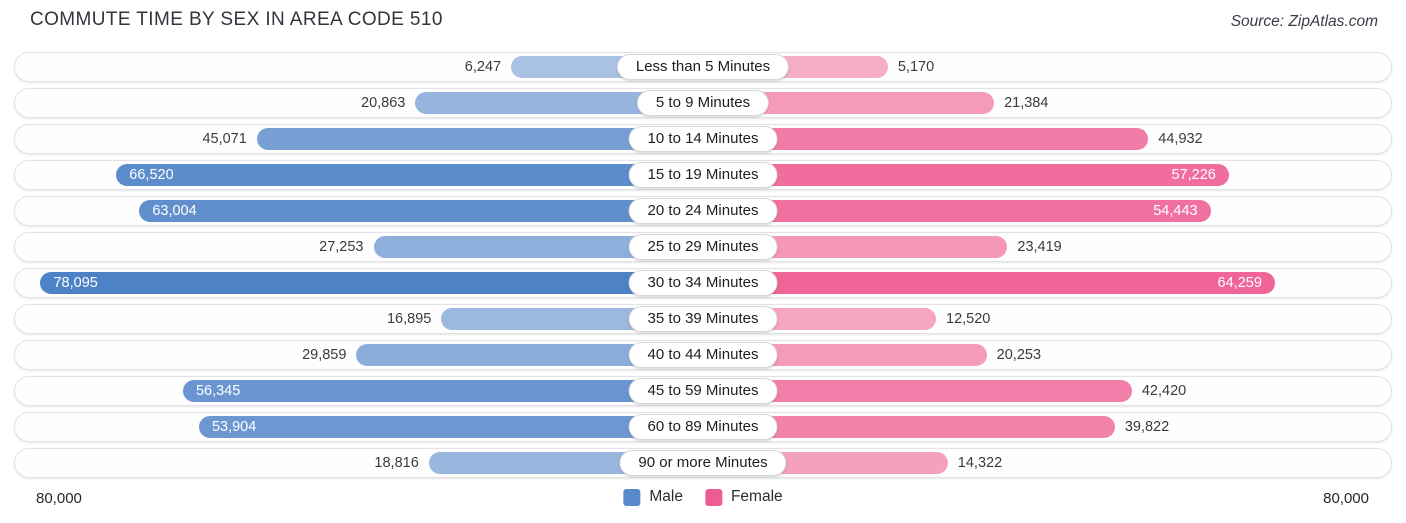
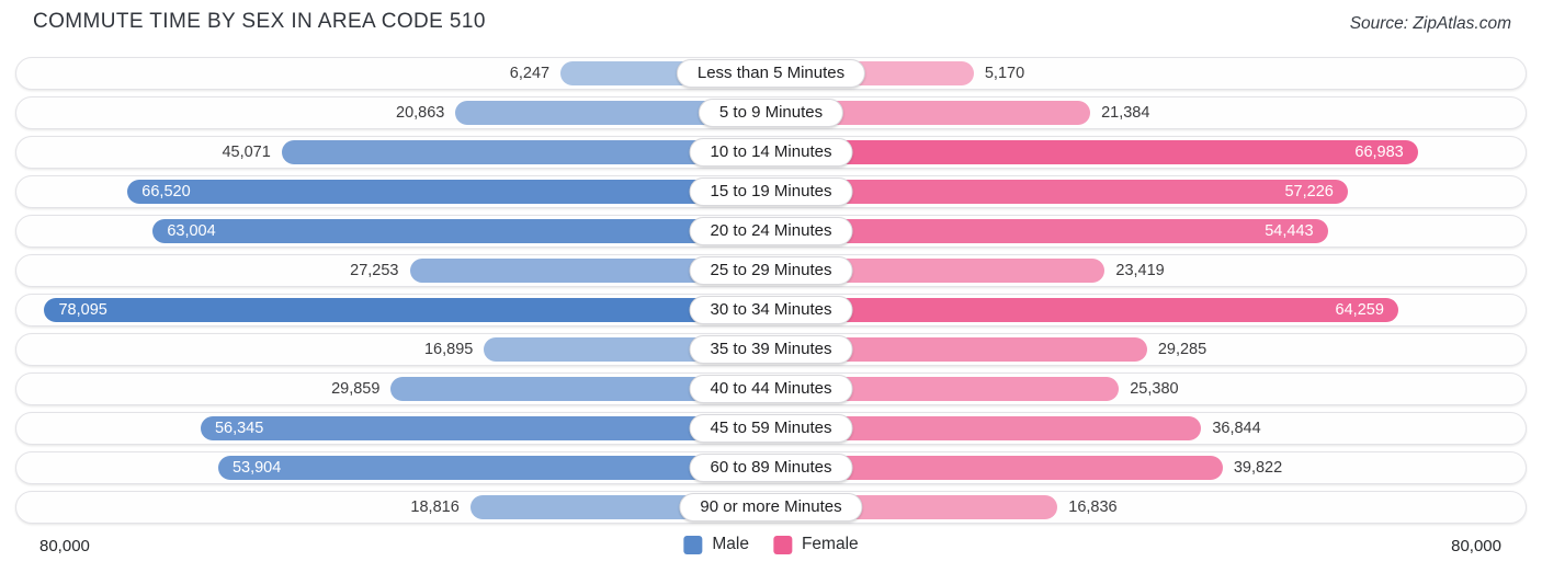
Female/10 to 14 Minutes: 44,932 -> 66,983
Female/35 to 39 Minutes: 12,520 -> 29,285
Female/40 to 44 Minutes: 20,253 -> 25,380
Female/45 to 59 Minutes: 42,420 -> 36,844
Female/90 or more Minutes: 14,322 -> 16,836
